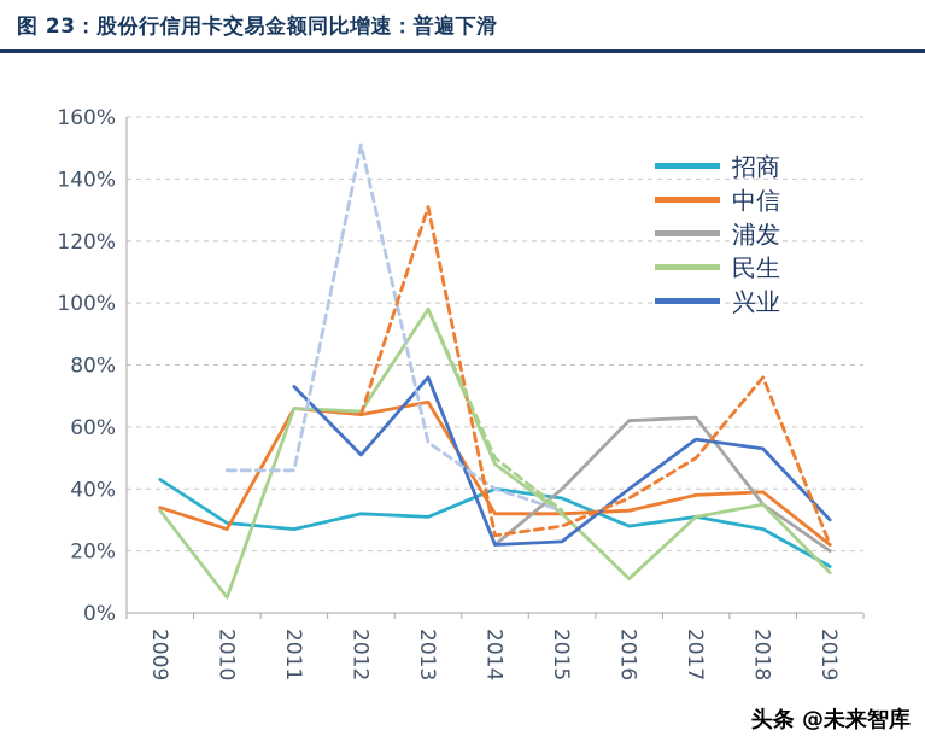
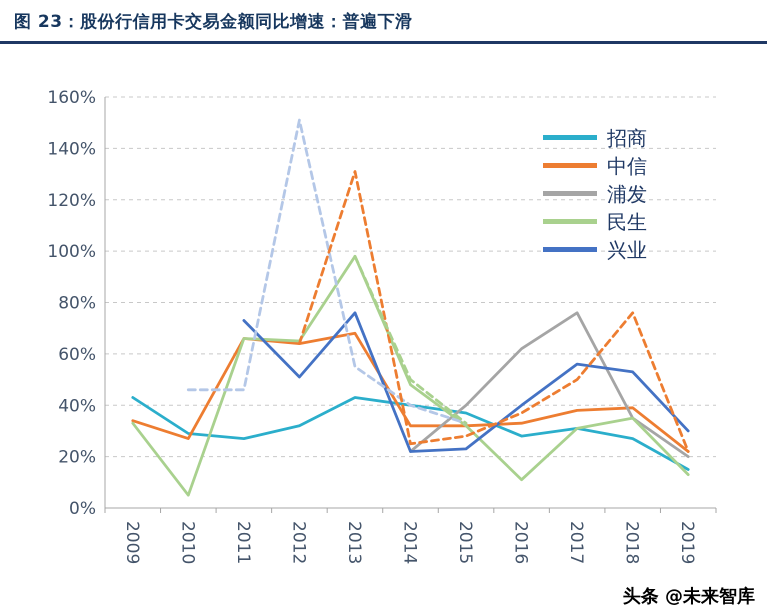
招商/2013: 31% -> 43%
浦发/2017: 63% -> 76%
